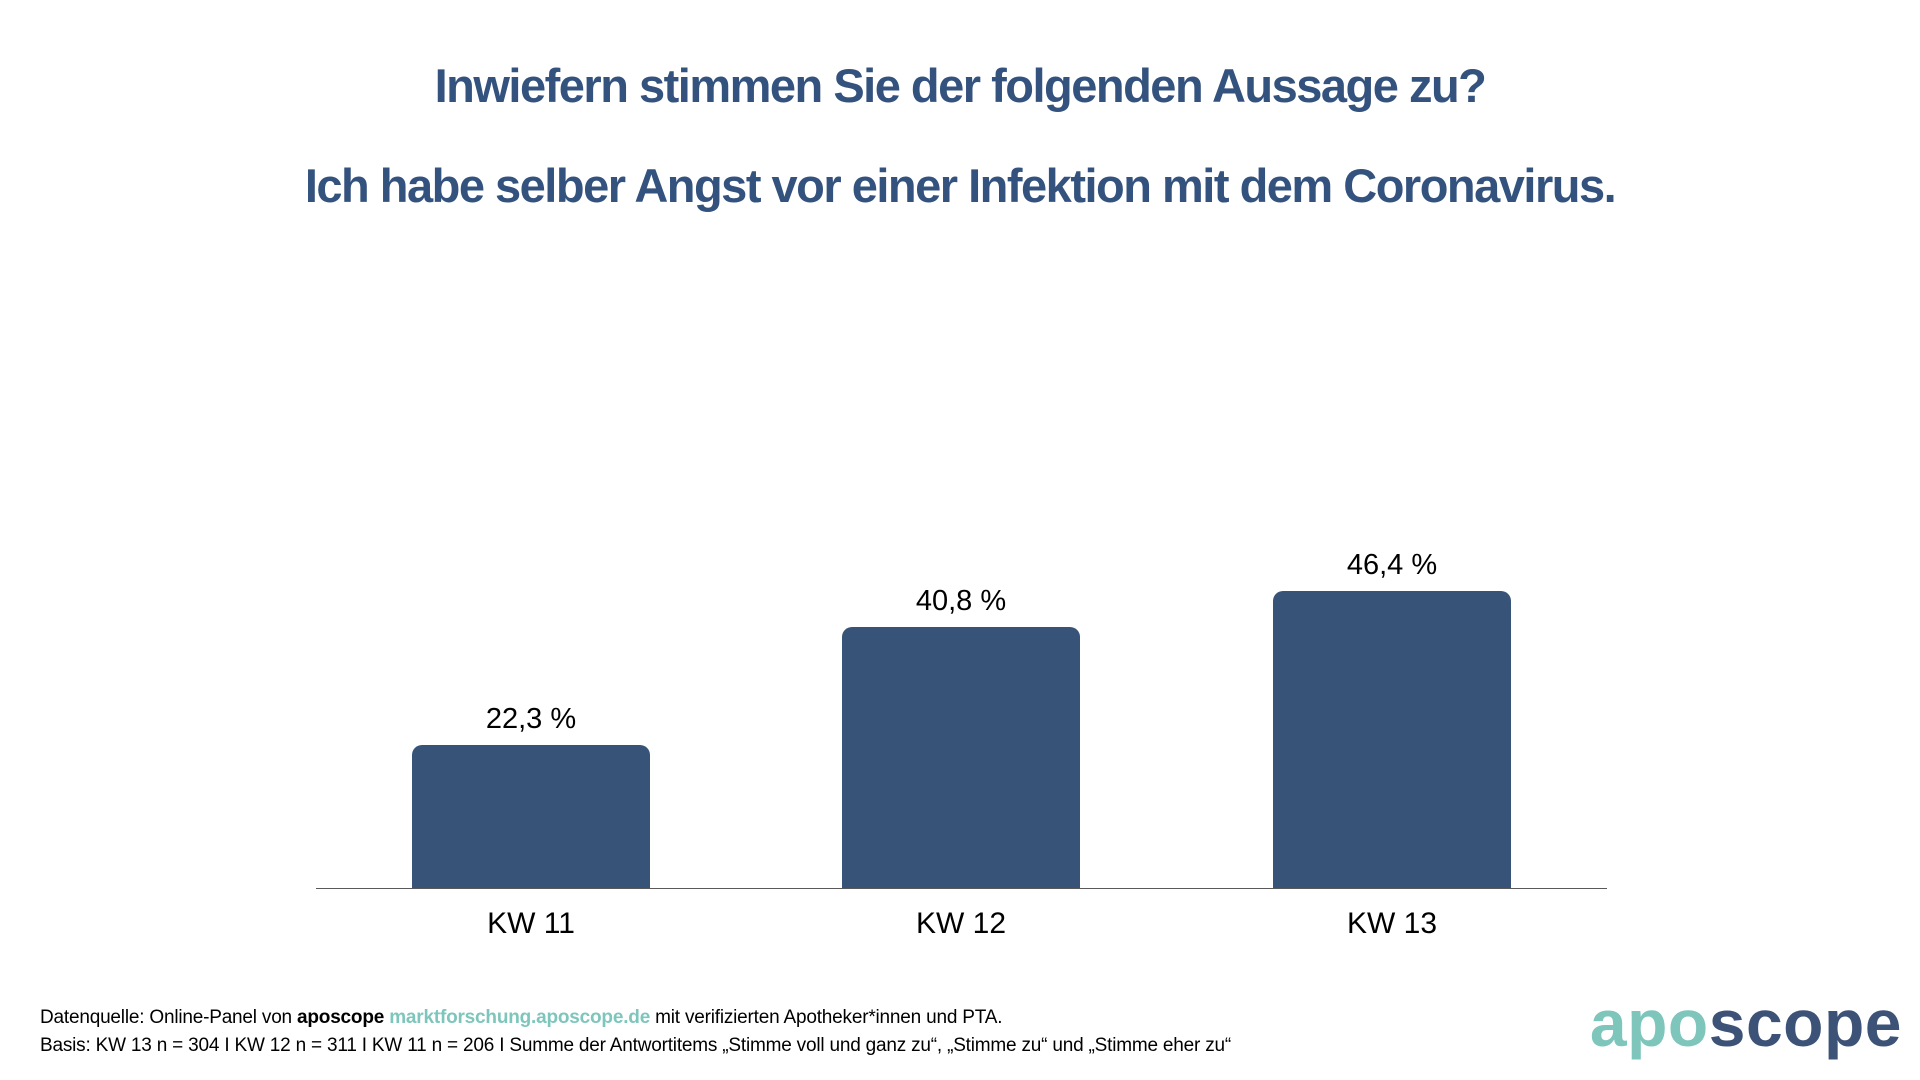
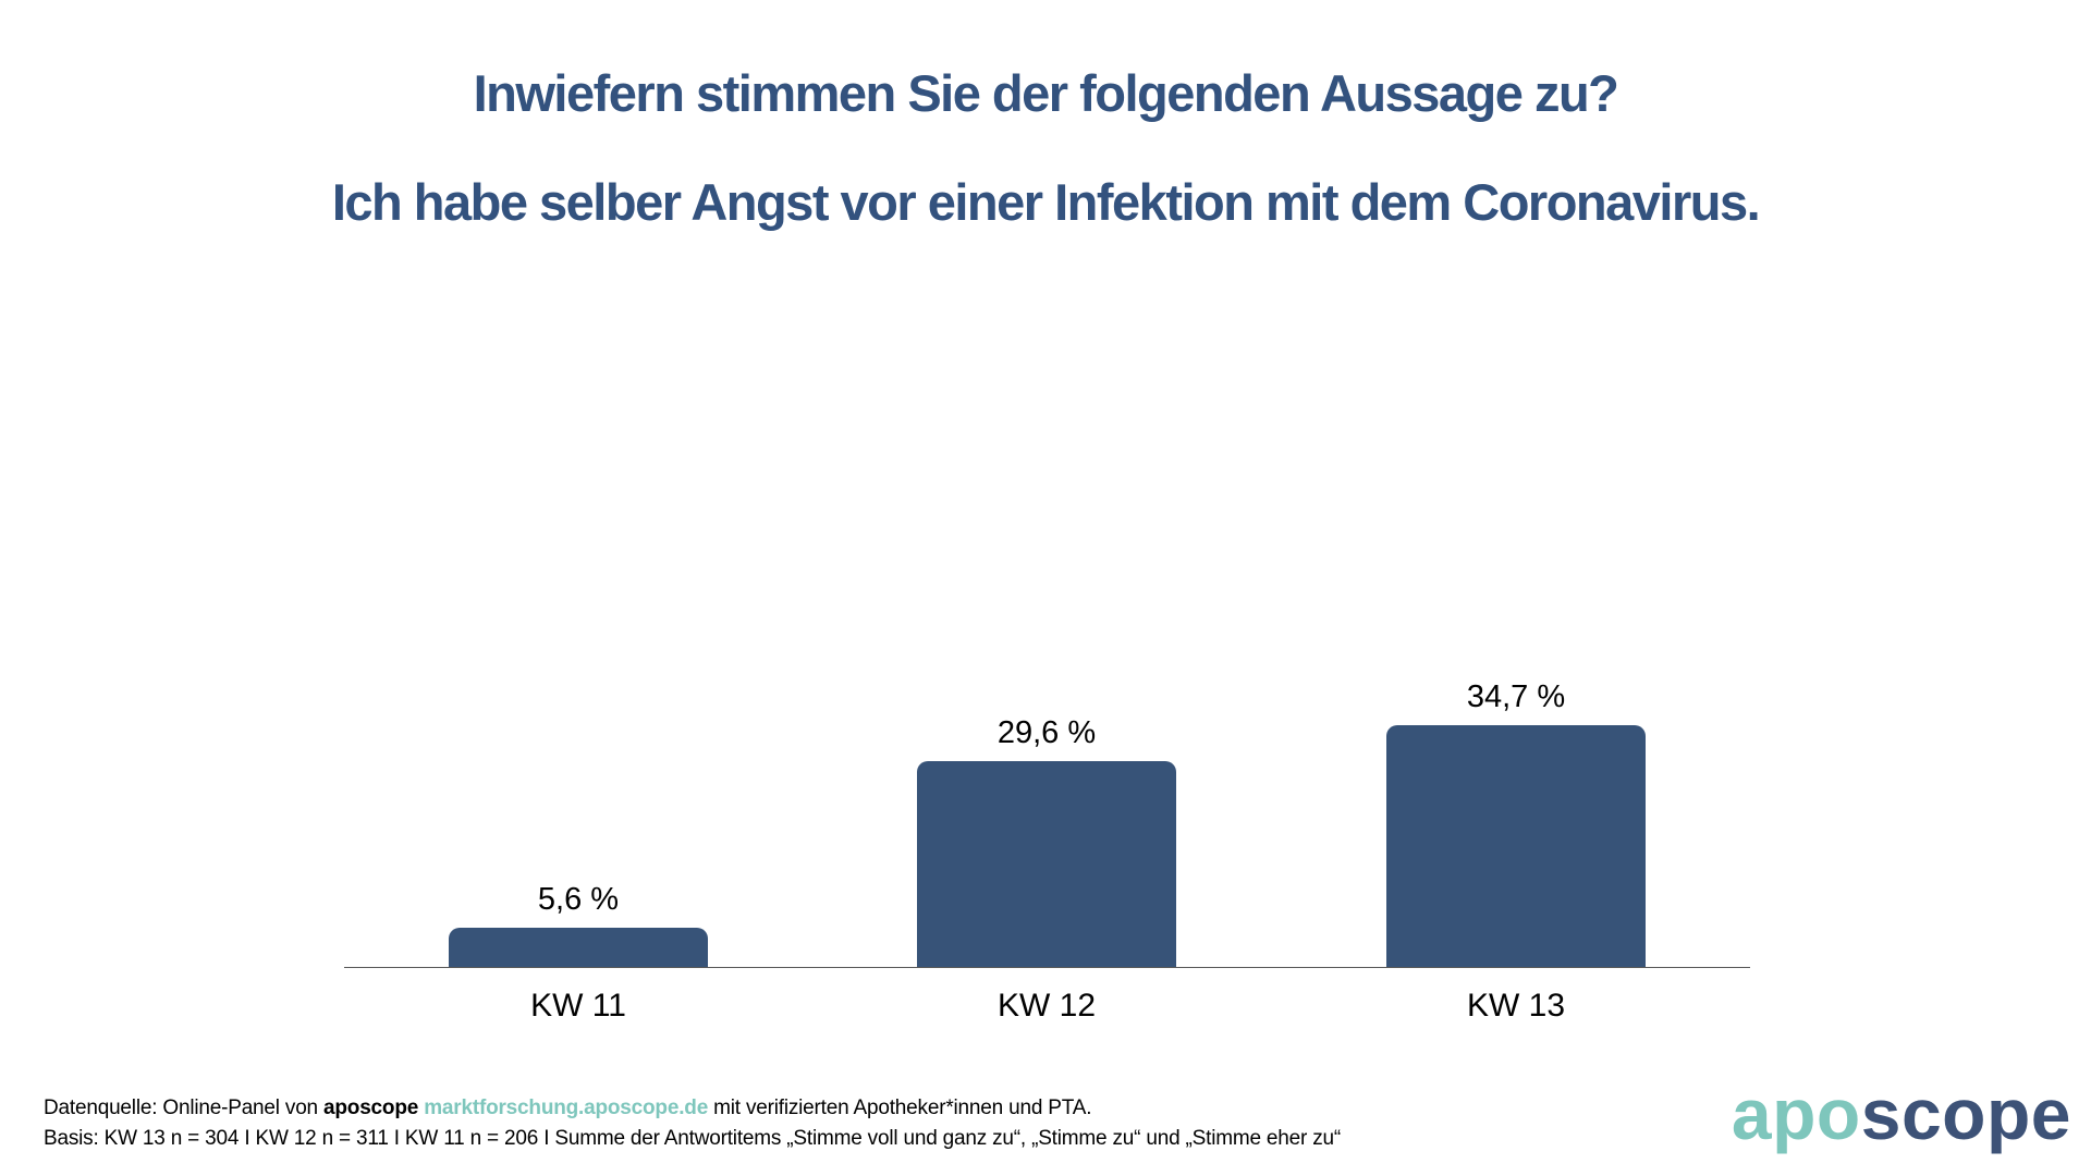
KW 11: 22,3 -> 5,6
KW 12: 40,8 -> 29,6
KW 13: 46,4 -> 34,7
